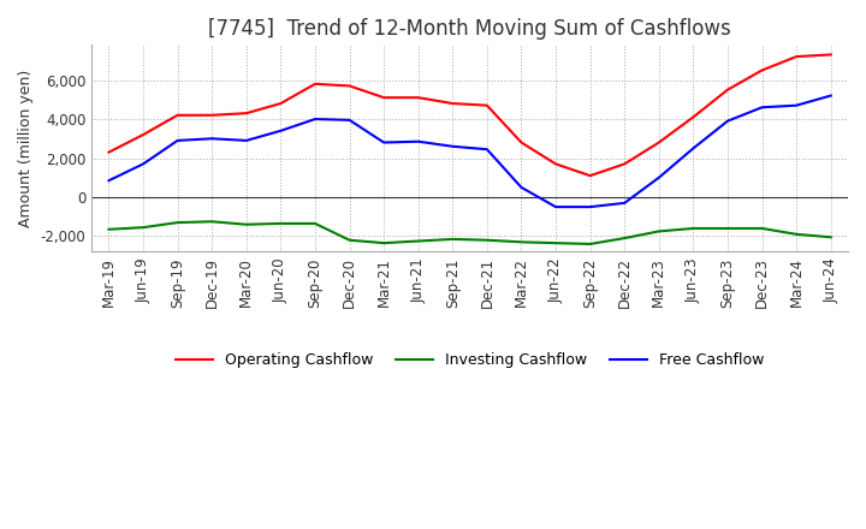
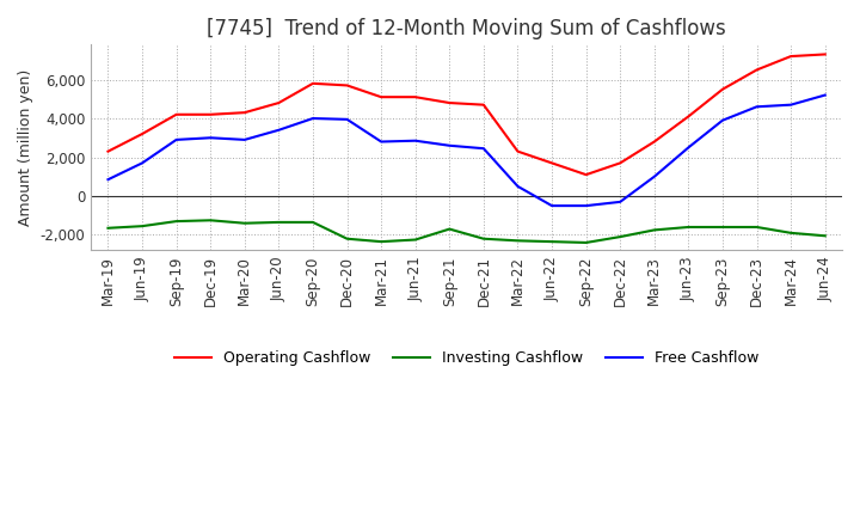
Investing Cashflow/Sep-21: -2,200 -> -1,700
Operating Cashflow/Mar-22: 2,800 -> 2,300
